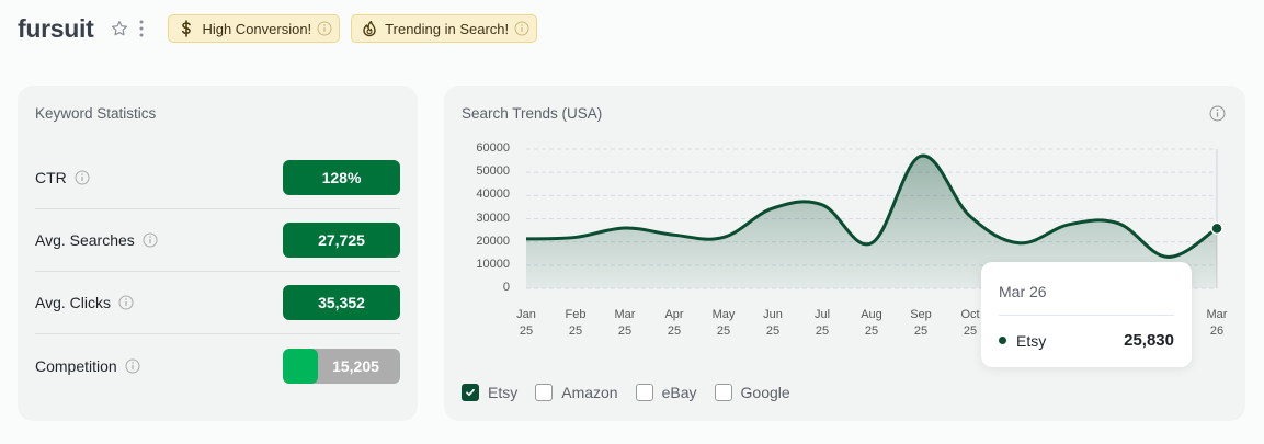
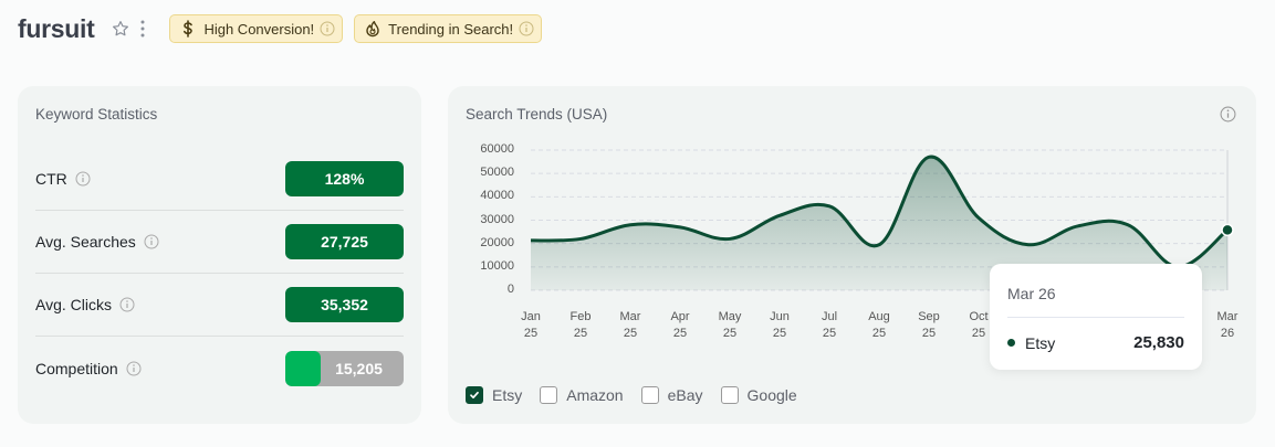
Mar 25: 26000 -> 28000
Apr 25: 23000 -> 27000
Jun 25: 34000 -> 32000
Feb 26: 14000 -> 10000
